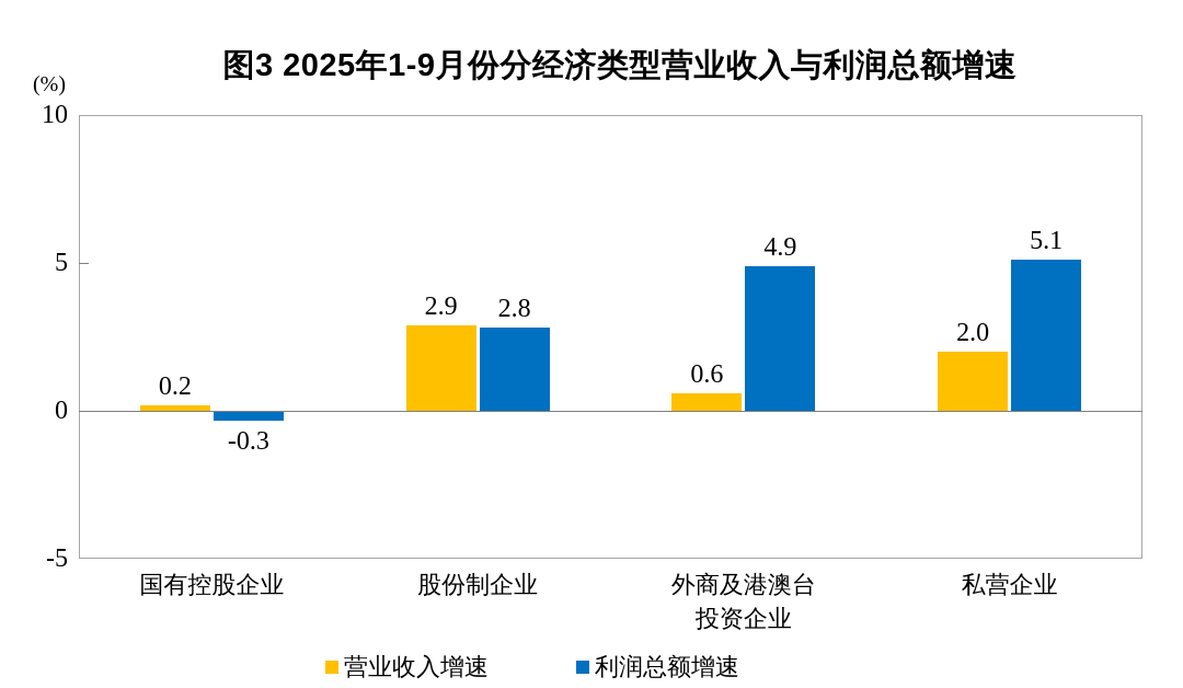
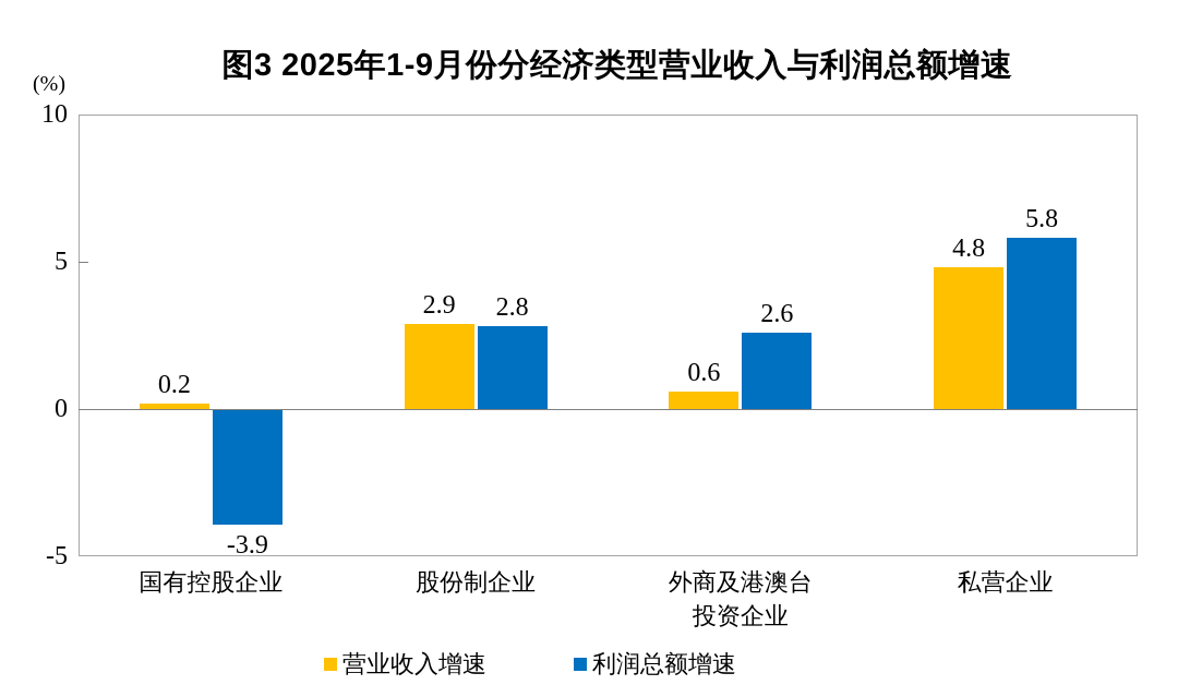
利润总额增速/国有控股企业: -0.3 -> -3.9
利润总额增速/外商及港澳台 投资企业: 4.9 -> 2.6
营业收入增速/私营企业: 2.0 -> 4.8
利润总额增速/私营企业: 5.1 -> 5.8
